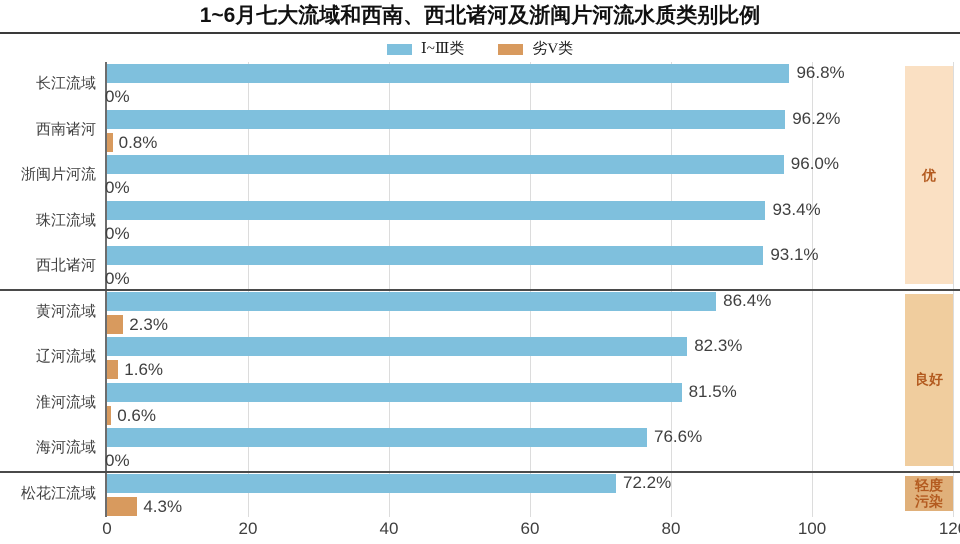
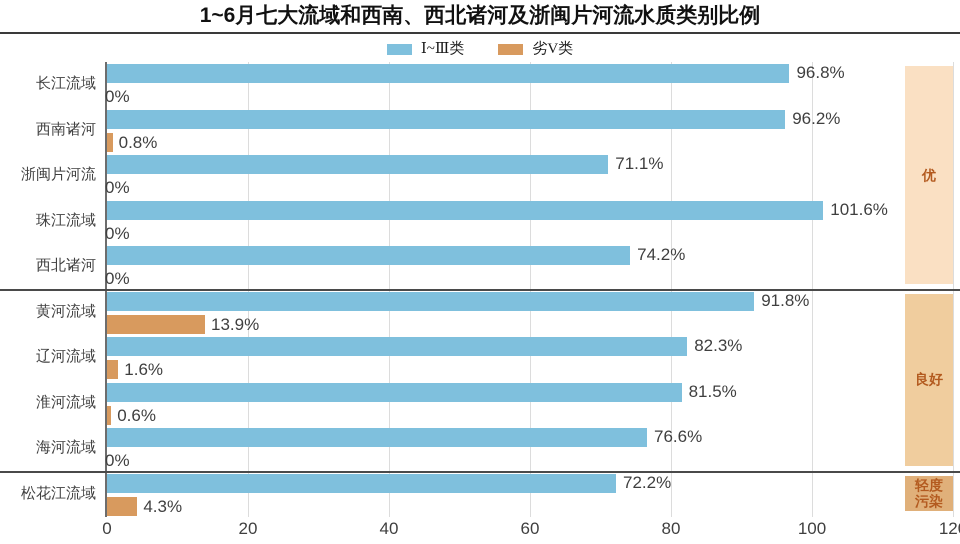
Ⅰ~Ⅲ类/浙闽片河流: 96.0% -> 71.1%
Ⅰ~Ⅲ类/珠江流域: 93.4% -> 101.6%
Ⅰ~Ⅲ类/西北诸河: 93.1% -> 74.2%
Ⅰ~Ⅲ类/黄河流域: 86.4% -> 91.8%
劣V类/黄河流域: 2.3% -> 13.9%
